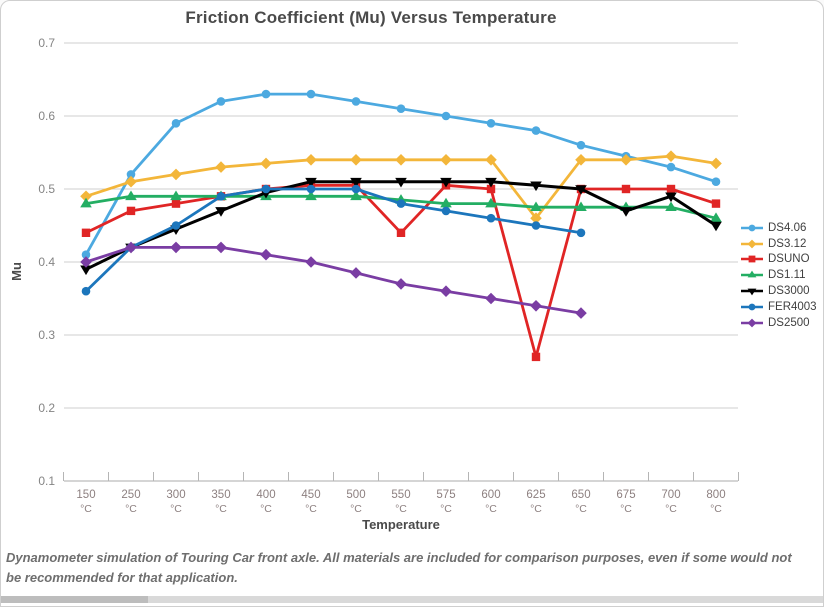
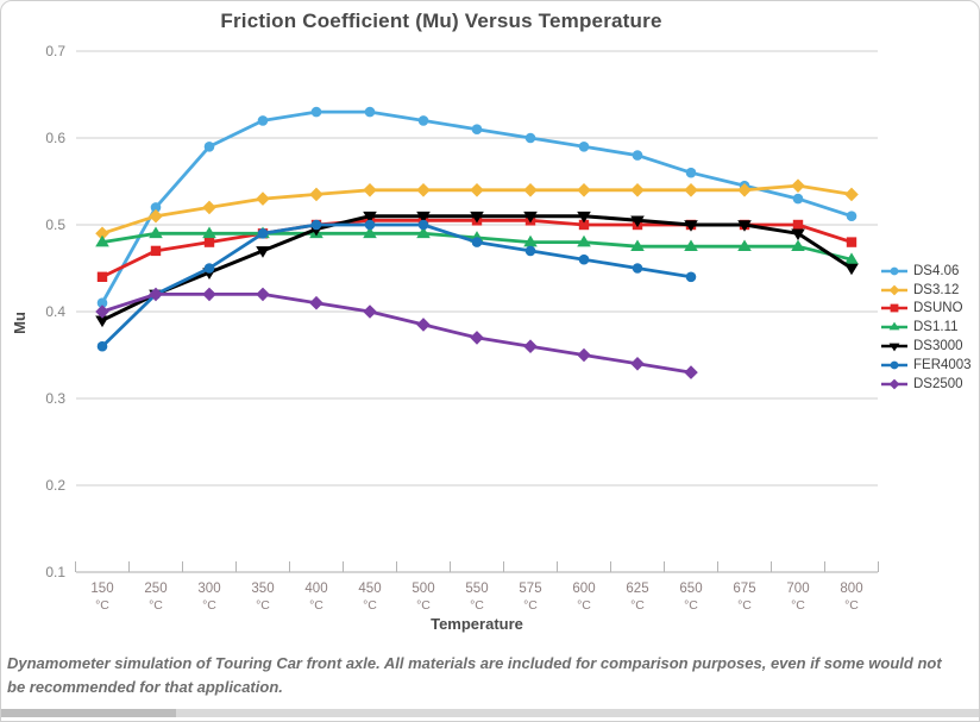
DSUNO/550: 0.44 -> 0.51
DS3.12/625: 0.46 -> 0.54
DSUNO/625: 0.27 -> 0.50
DS3000/675: 0.47 -> 0.50
